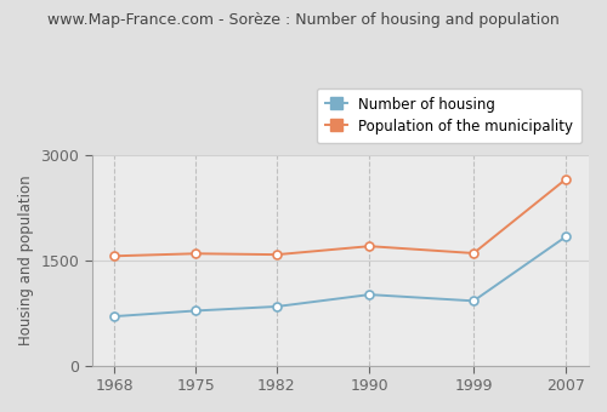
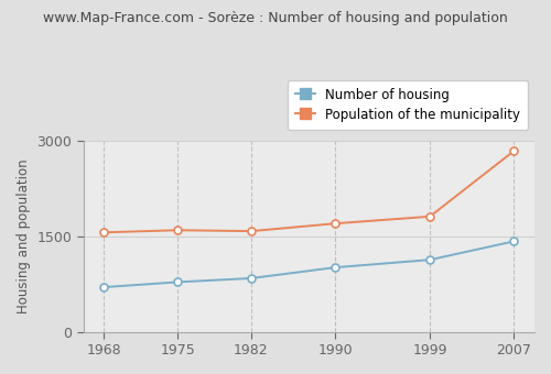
Number of housing/1999: 920 -> 1130
Population of the municipality/1999: 1600 -> 1810
Number of housing/2007: 1840 -> 1420
Population of the municipality/2007: 2660 -> 2840
